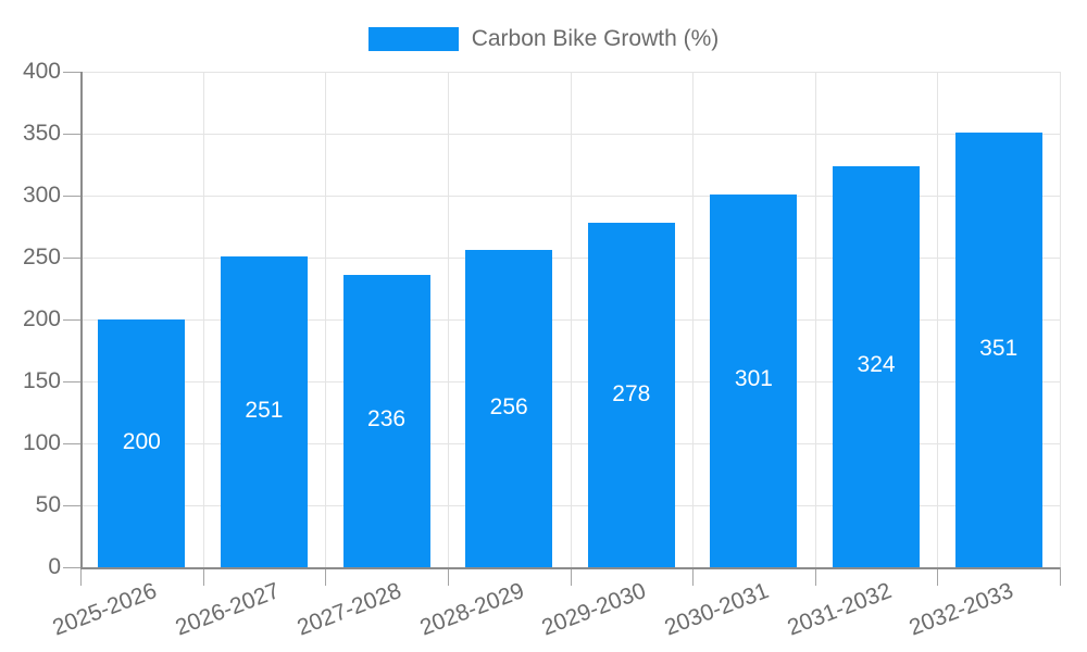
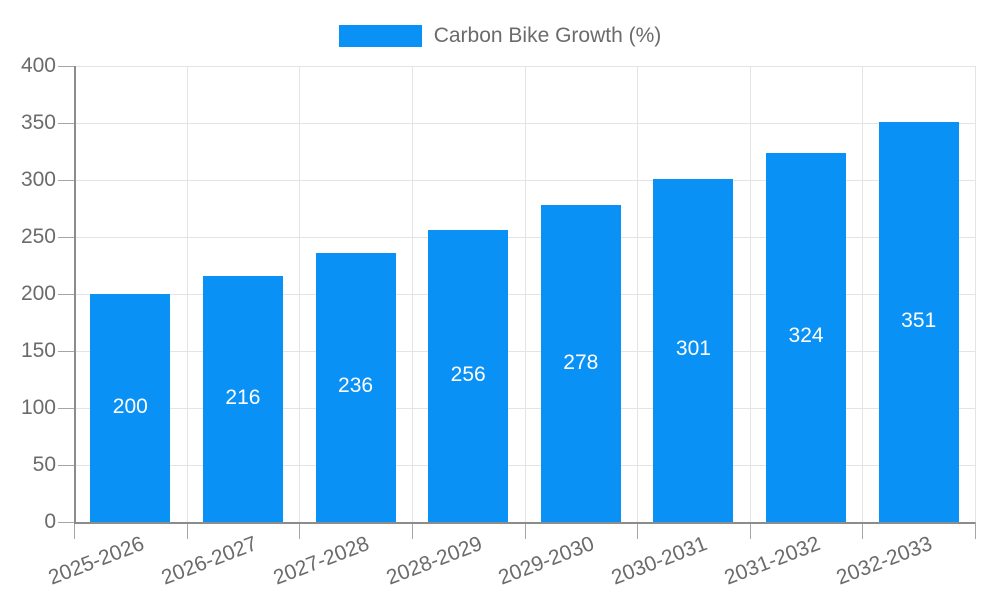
2026-2027: 251 -> 216
